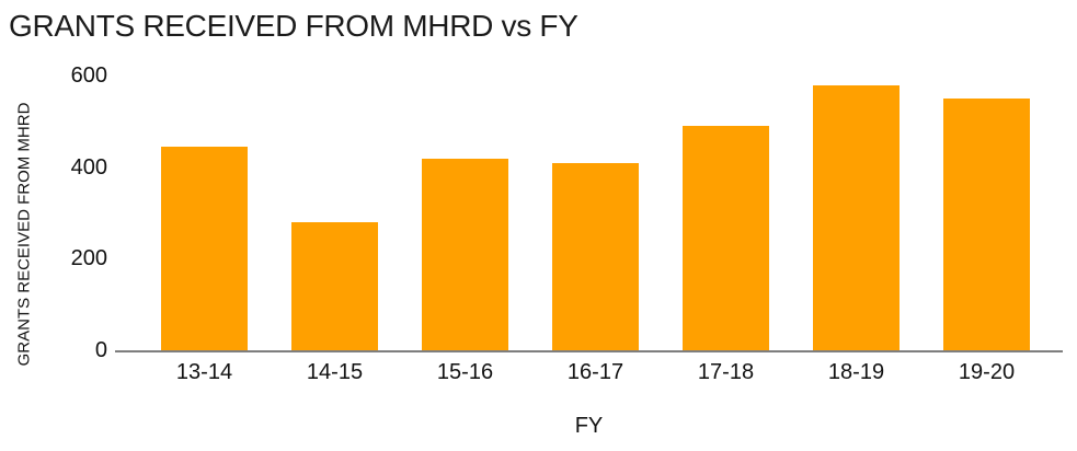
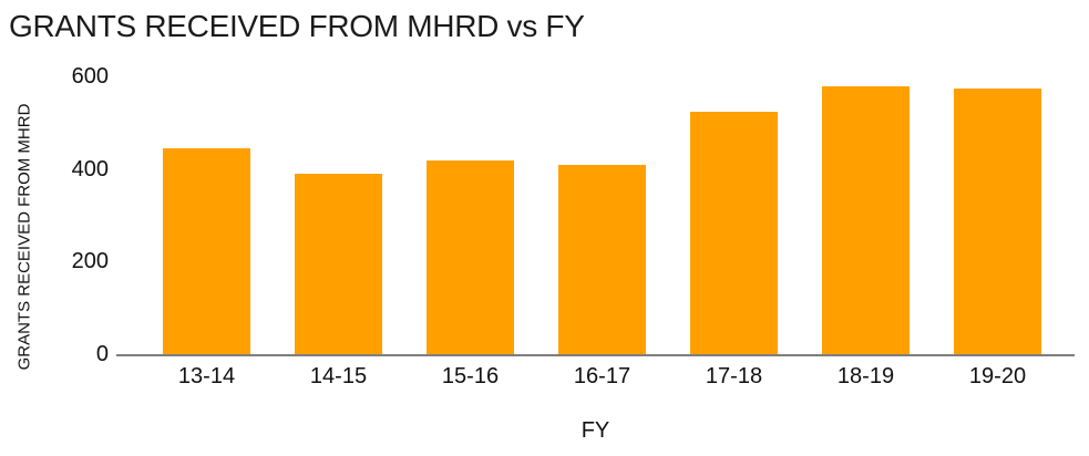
14-15: 280 -> 390
17-18: 490 -> 520
19-20: 550 -> 570
